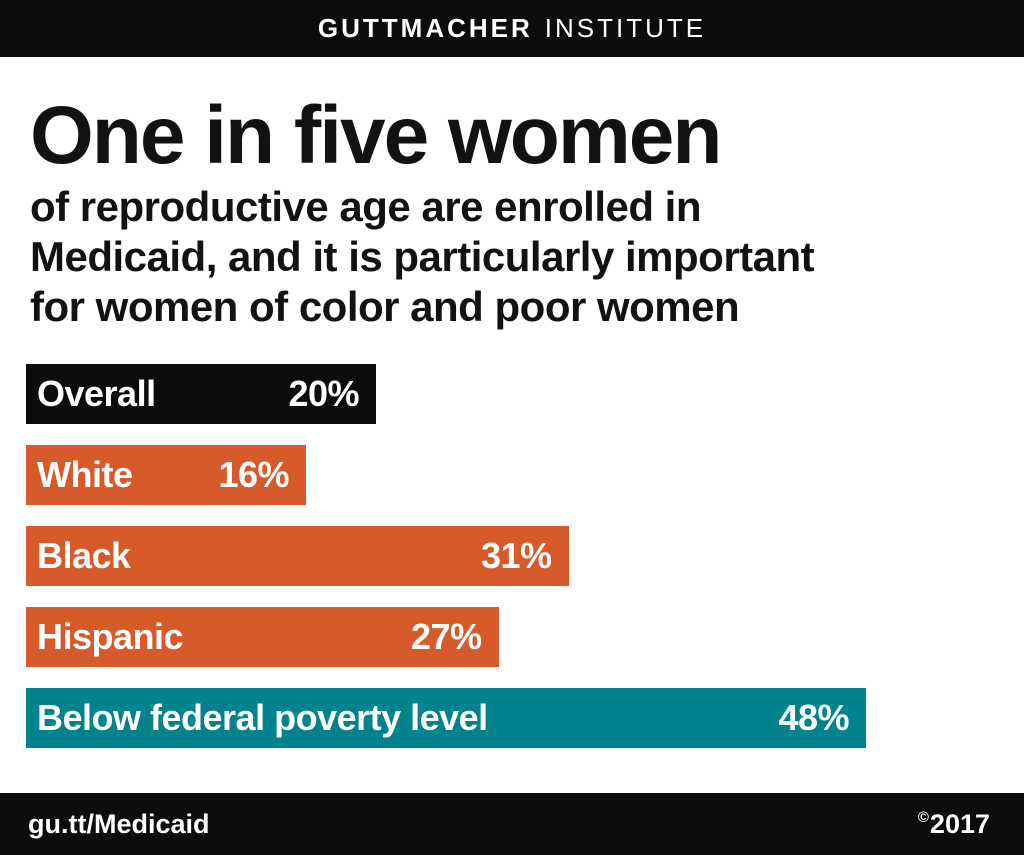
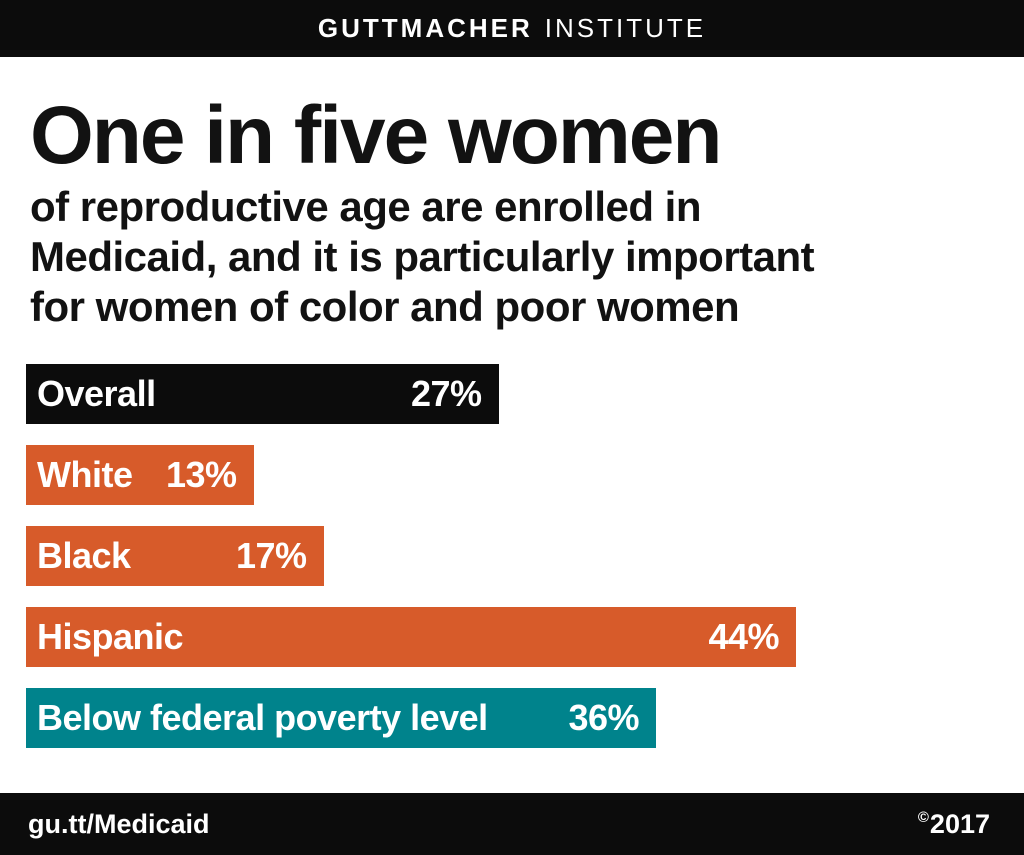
Overall: 20% -> 27%
White: 16% -> 13%
Black: 31% -> 17%
Hispanic: 27% -> 44%
Below federal poverty level: 48% -> 36%
